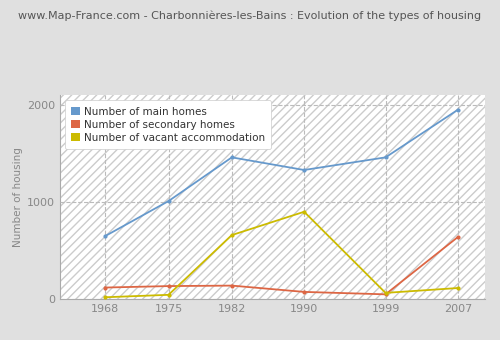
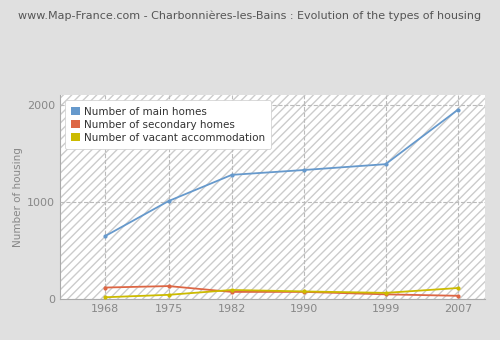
Number of main homes/1982: 1460 -> 1280
Number of secondary homes/1982: 140 -> 80
Number of vacant accommodation/1982: 660 -> 100
Number of vacant accommodation/1990: 900 -> 80
Number of main homes/1999: 1460 -> 1390
Number of secondary homes/2007: 640 -> 40
